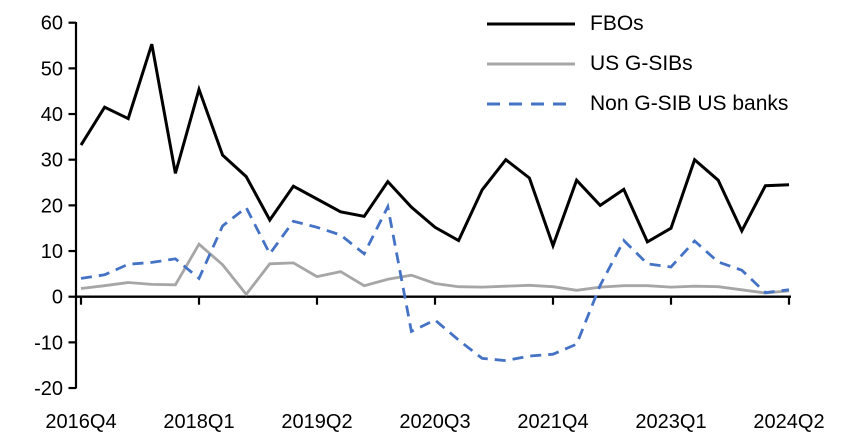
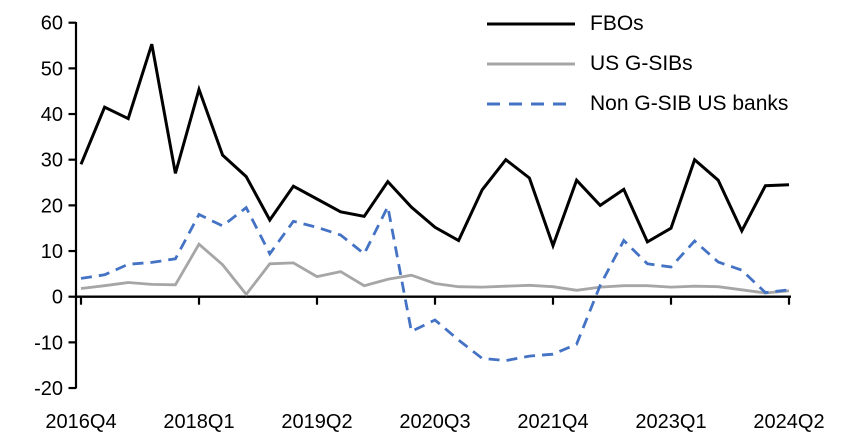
FBOs/2016Q4: 33 -> 29
Non G-SIB US banks/2018Q1: 4 -> 18
